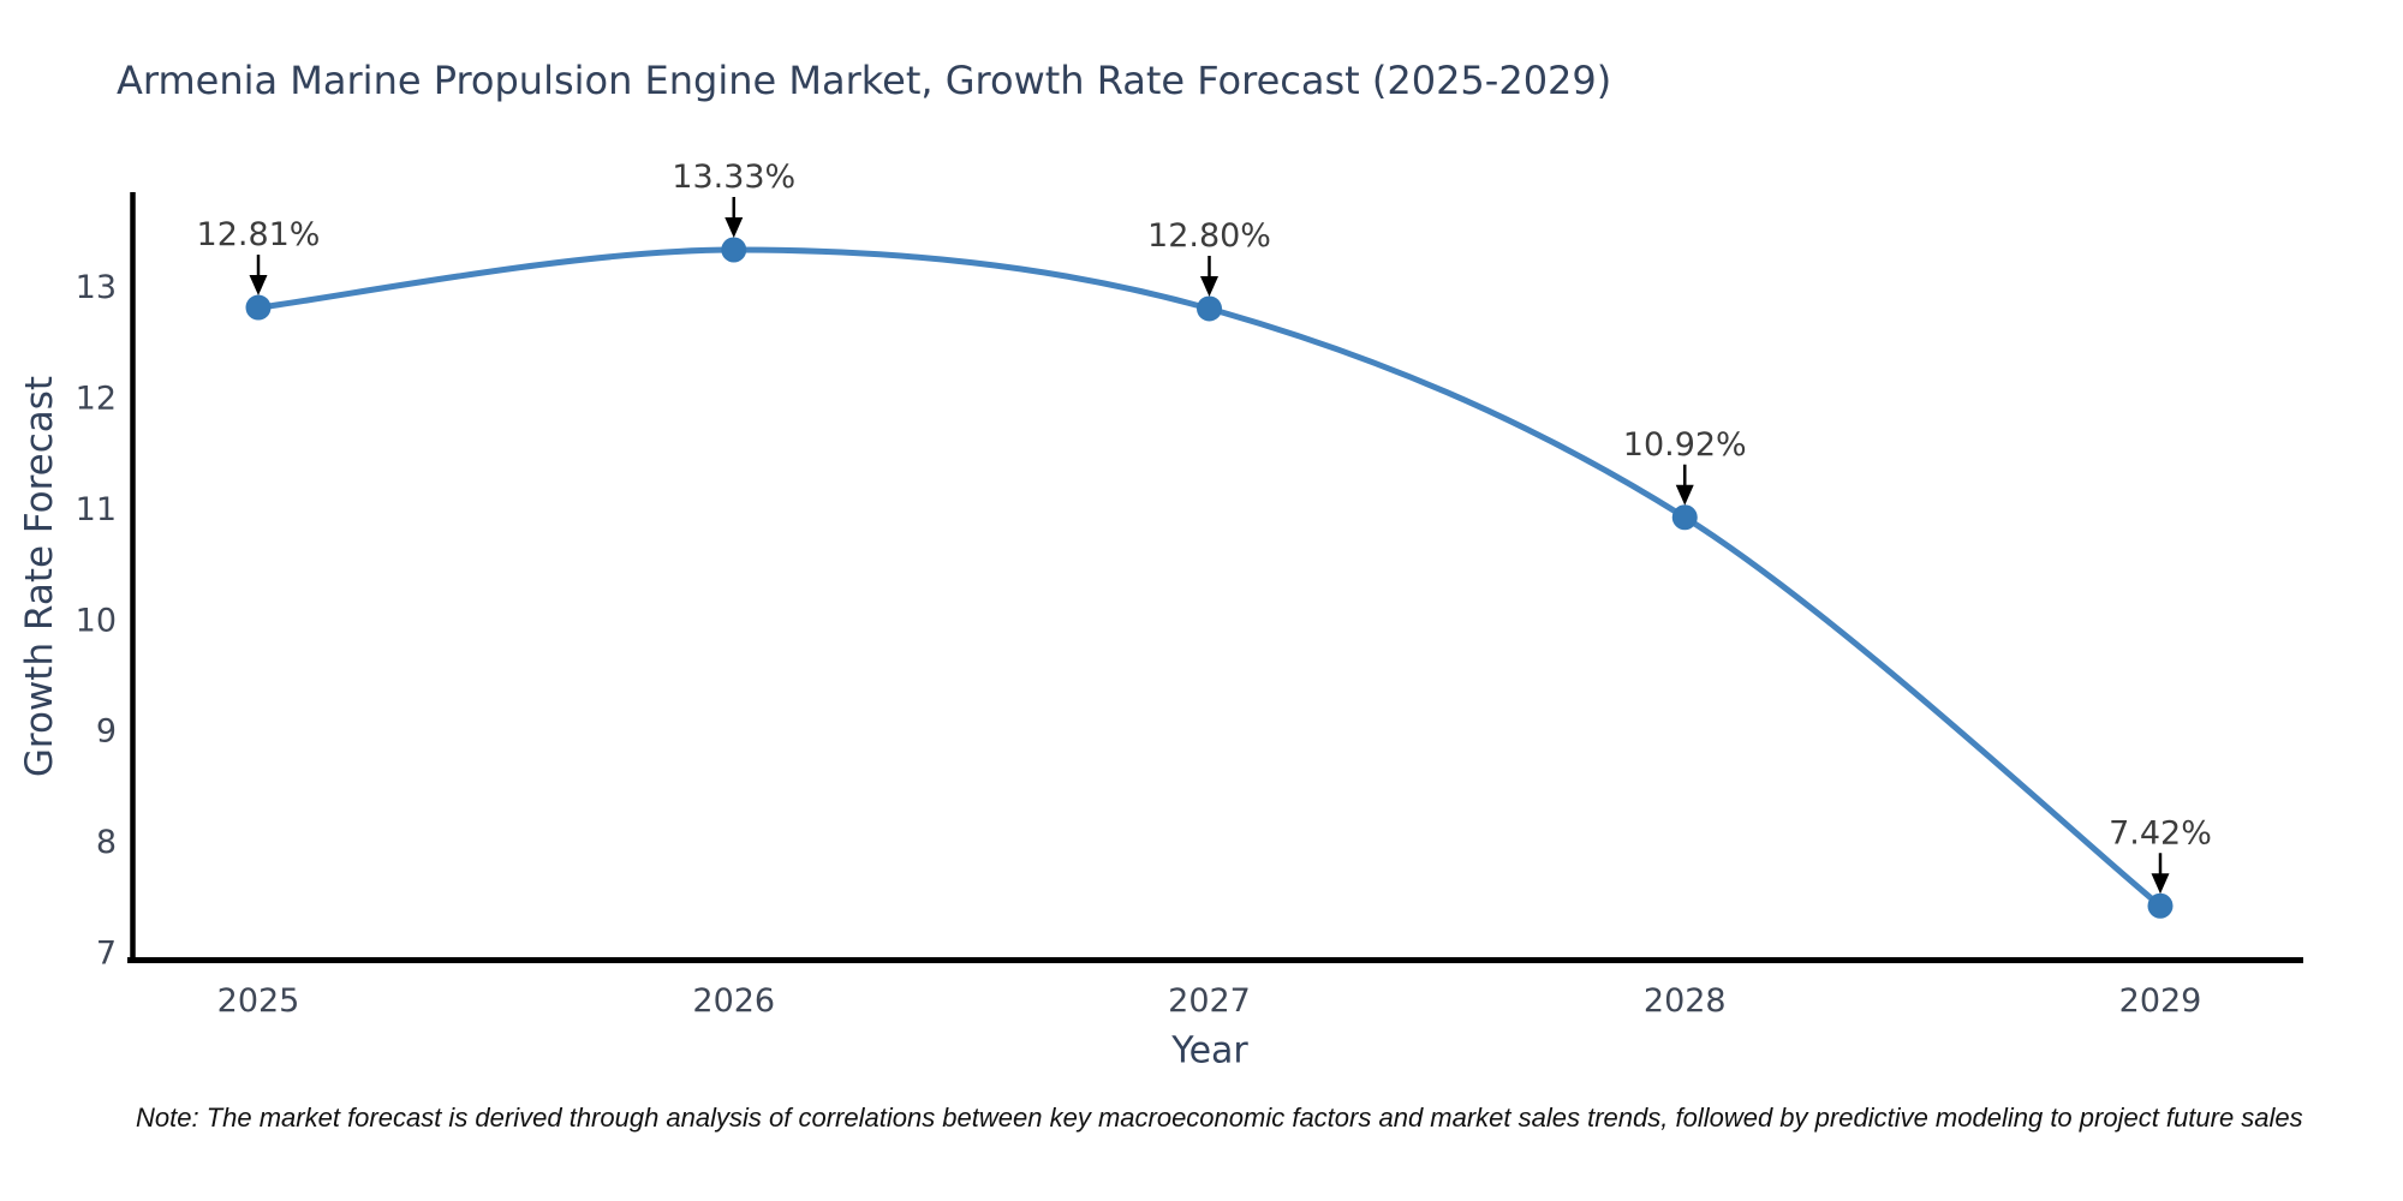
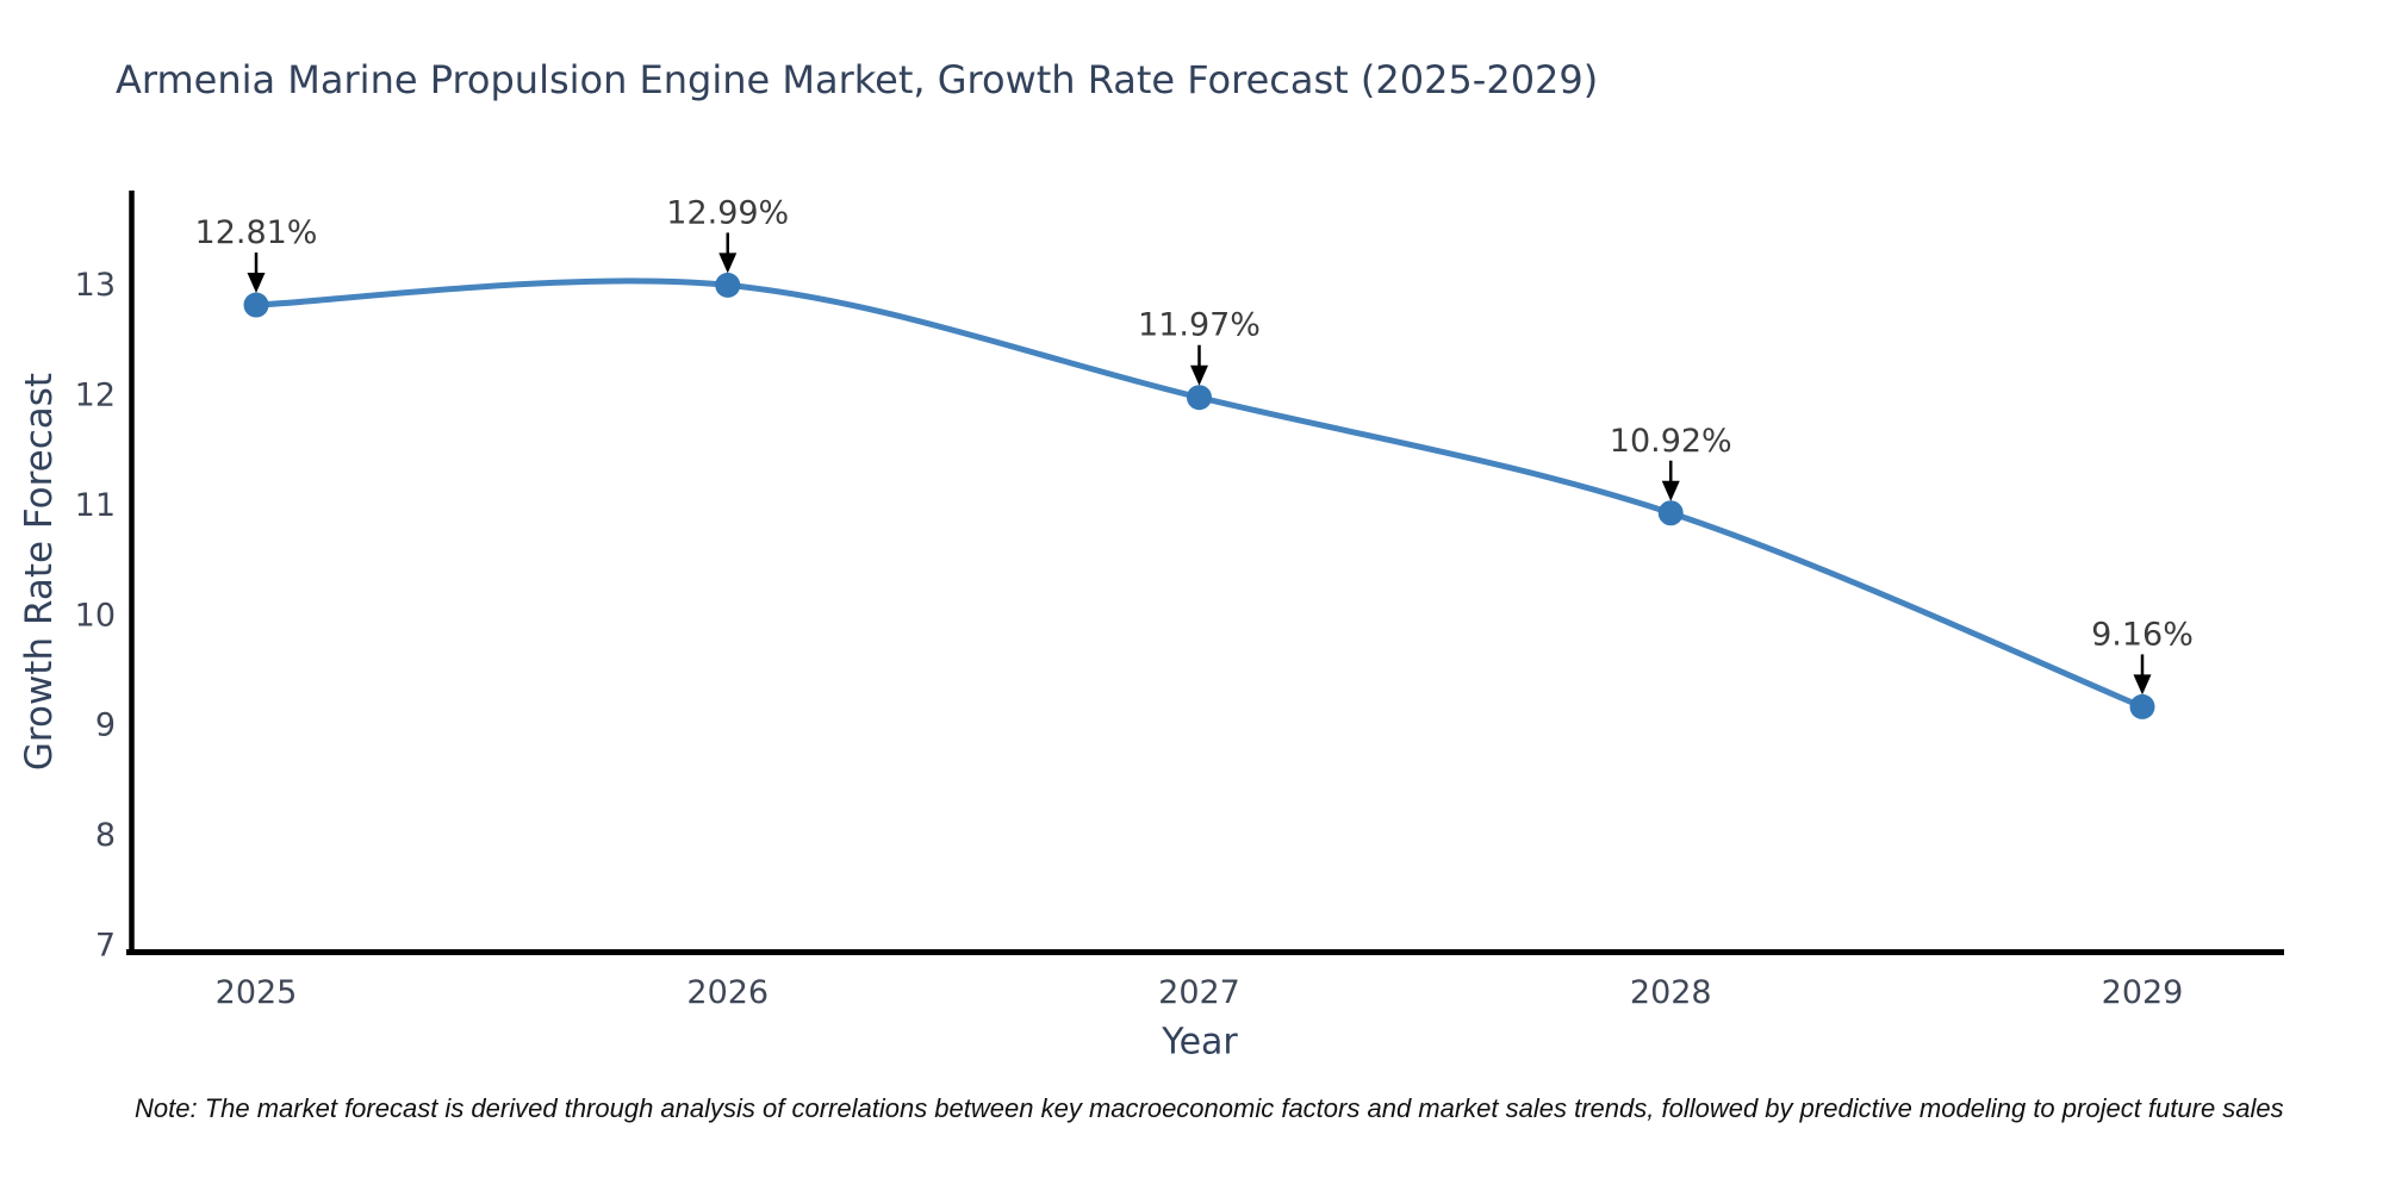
2026: 13.33% -> 12.99%
2027: 12.80% -> 11.97%
2029: 7.42% -> 9.16%
